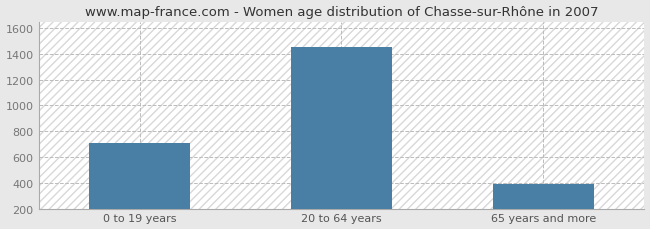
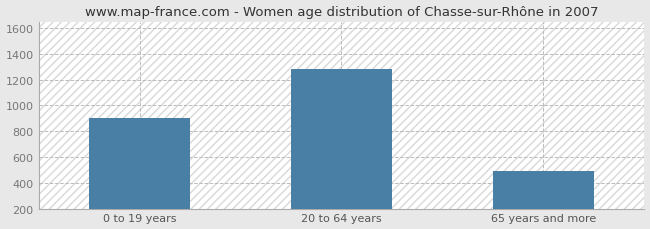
0 to 19 years: 710 -> 900
20 to 64 years: 1450 -> 1280
65 years and more: 390 -> 490
